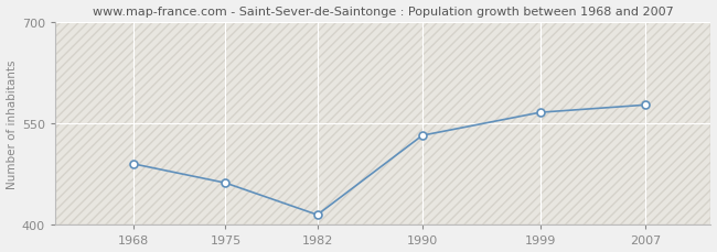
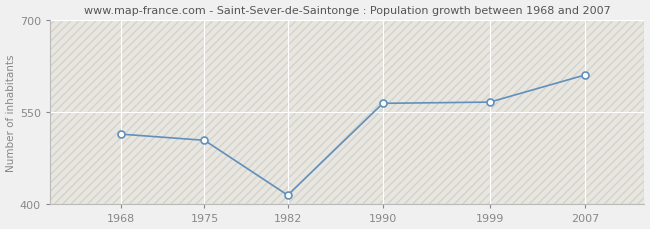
1968: 490 -> 514
1975: 462 -> 504
1990: 532 -> 564
2007: 577 -> 610
